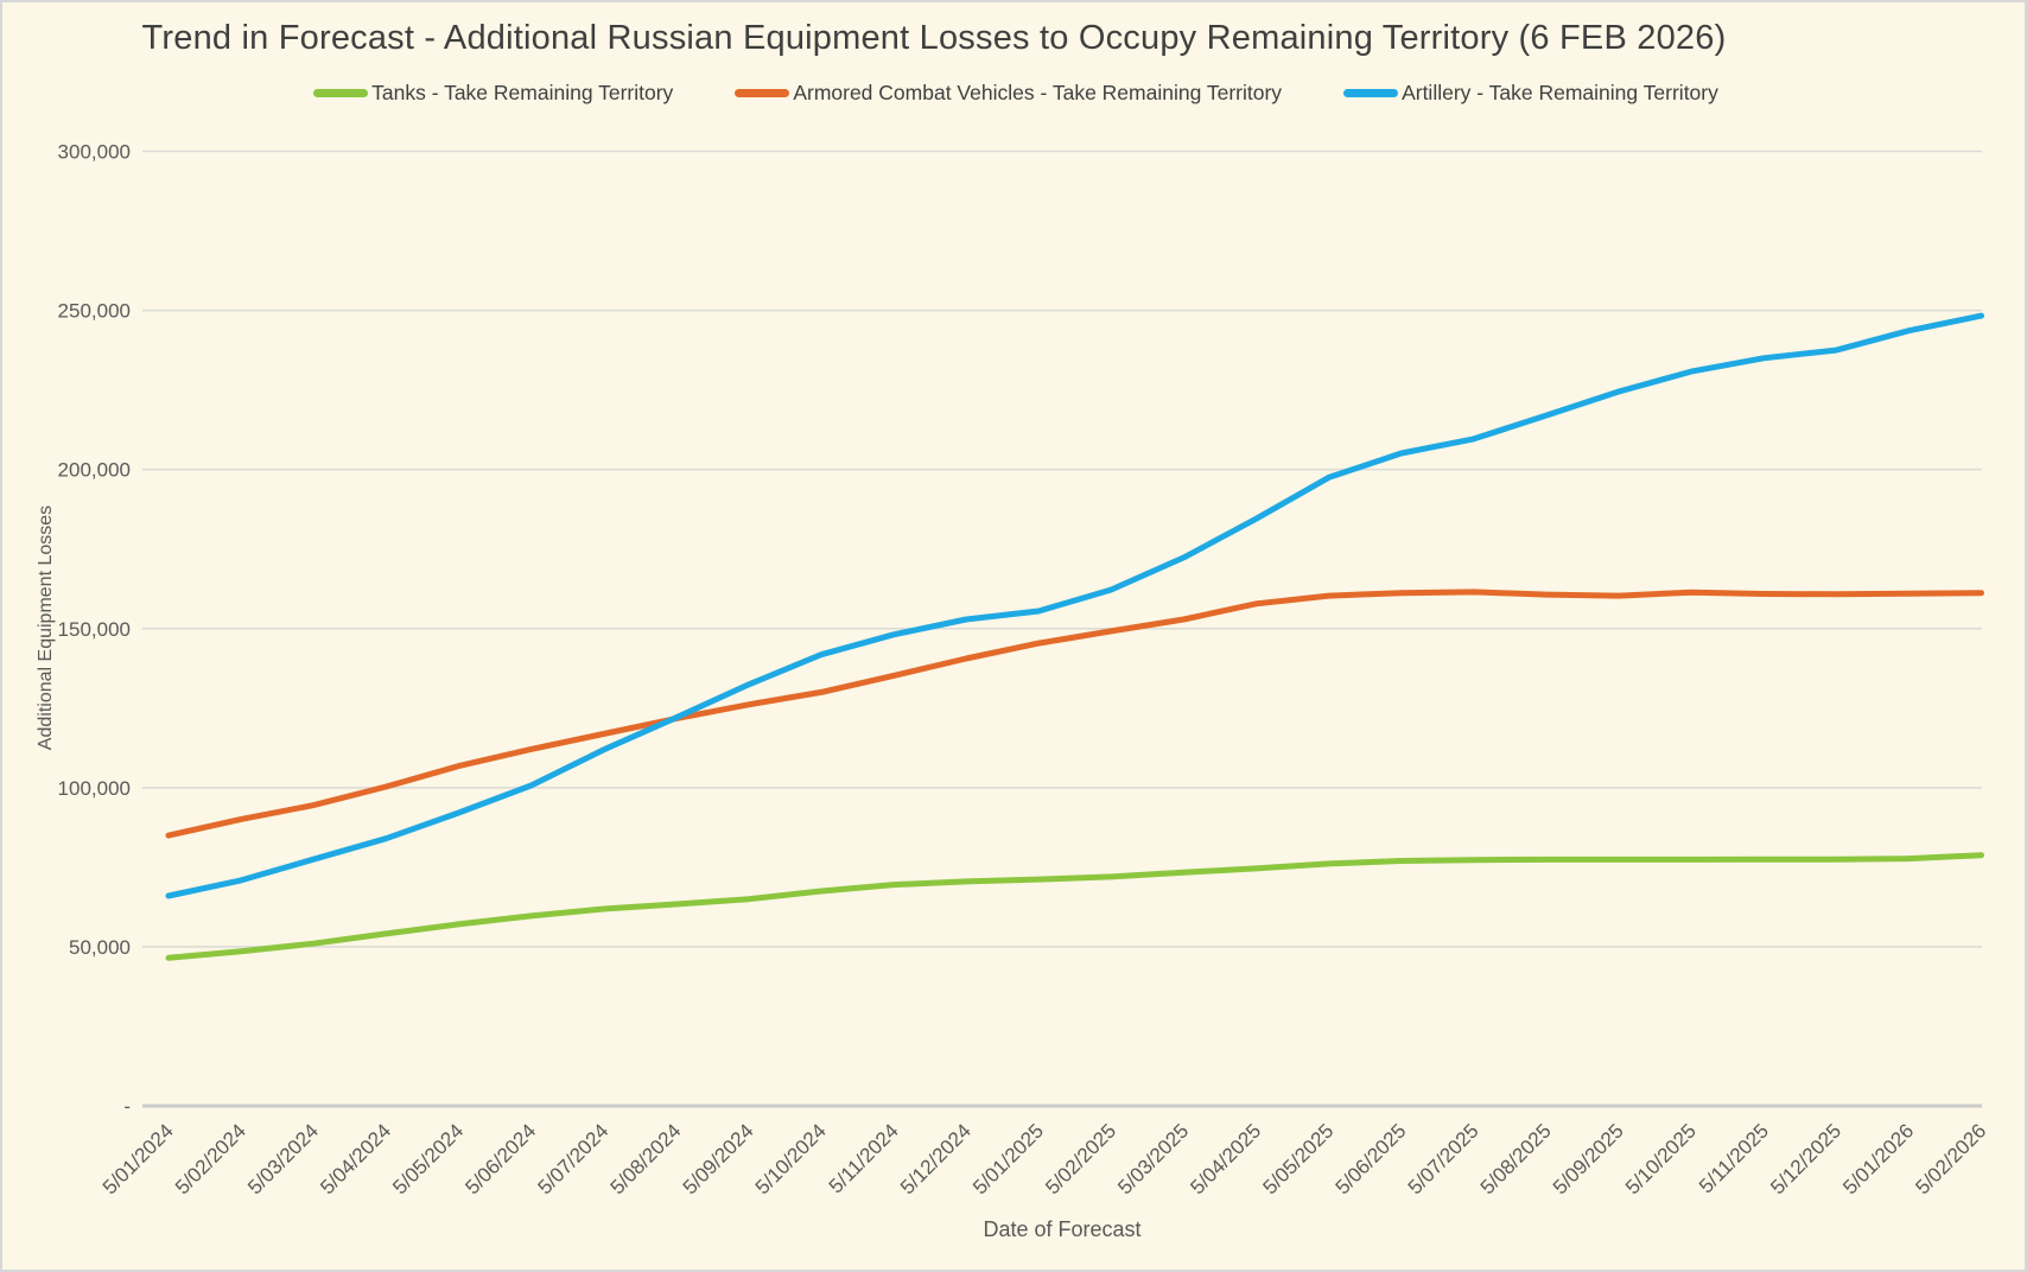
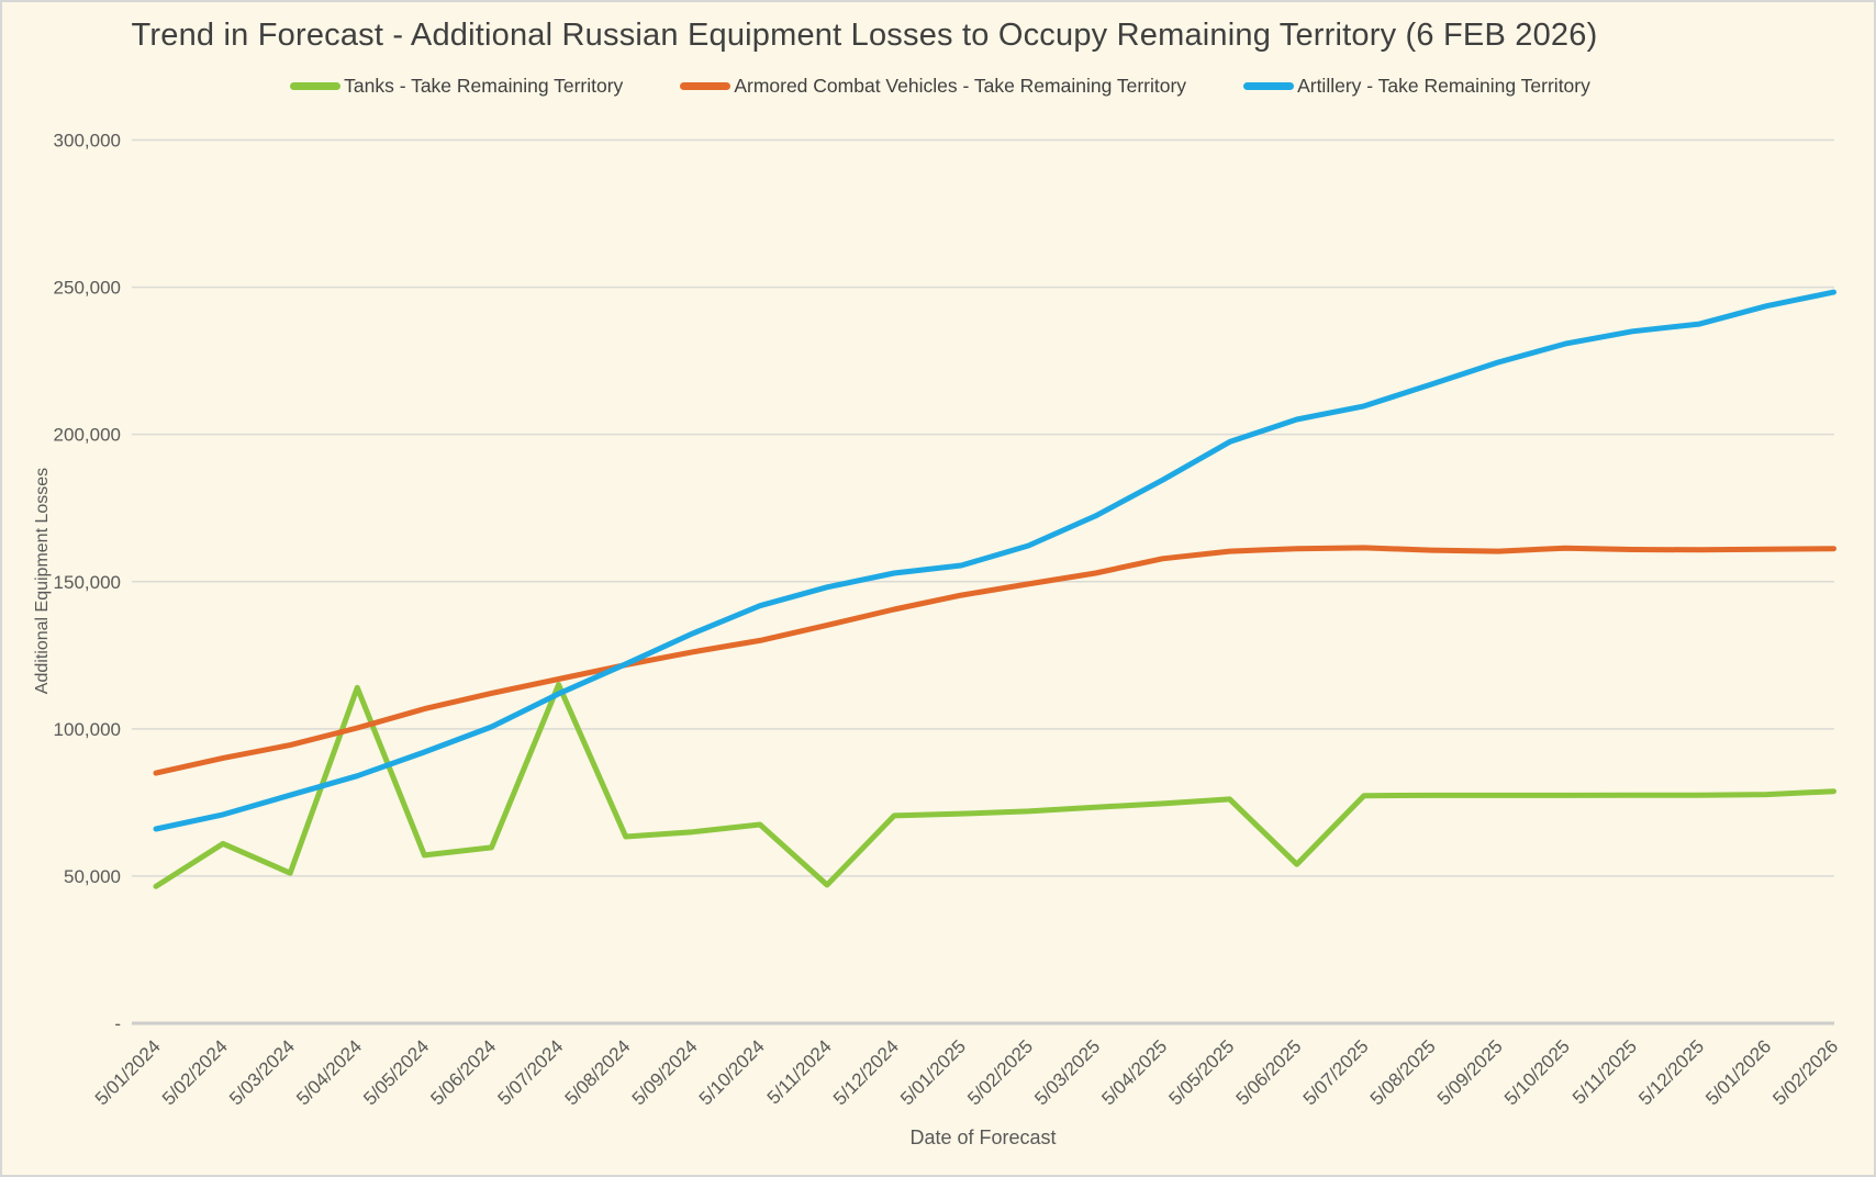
Tanks - Take Remaining Territory/5/02/2024: 49000 -> 61000
Tanks - Take Remaining Territory/5/04/2024: 54000 -> 114000
Tanks - Take Remaining Territory/5/07/2024: 62000 -> 115000
Tanks - Take Remaining Territory/5/11/2024: 70000 -> 47000
Tanks - Take Remaining Territory/5/06/2025: 77000 -> 54000
